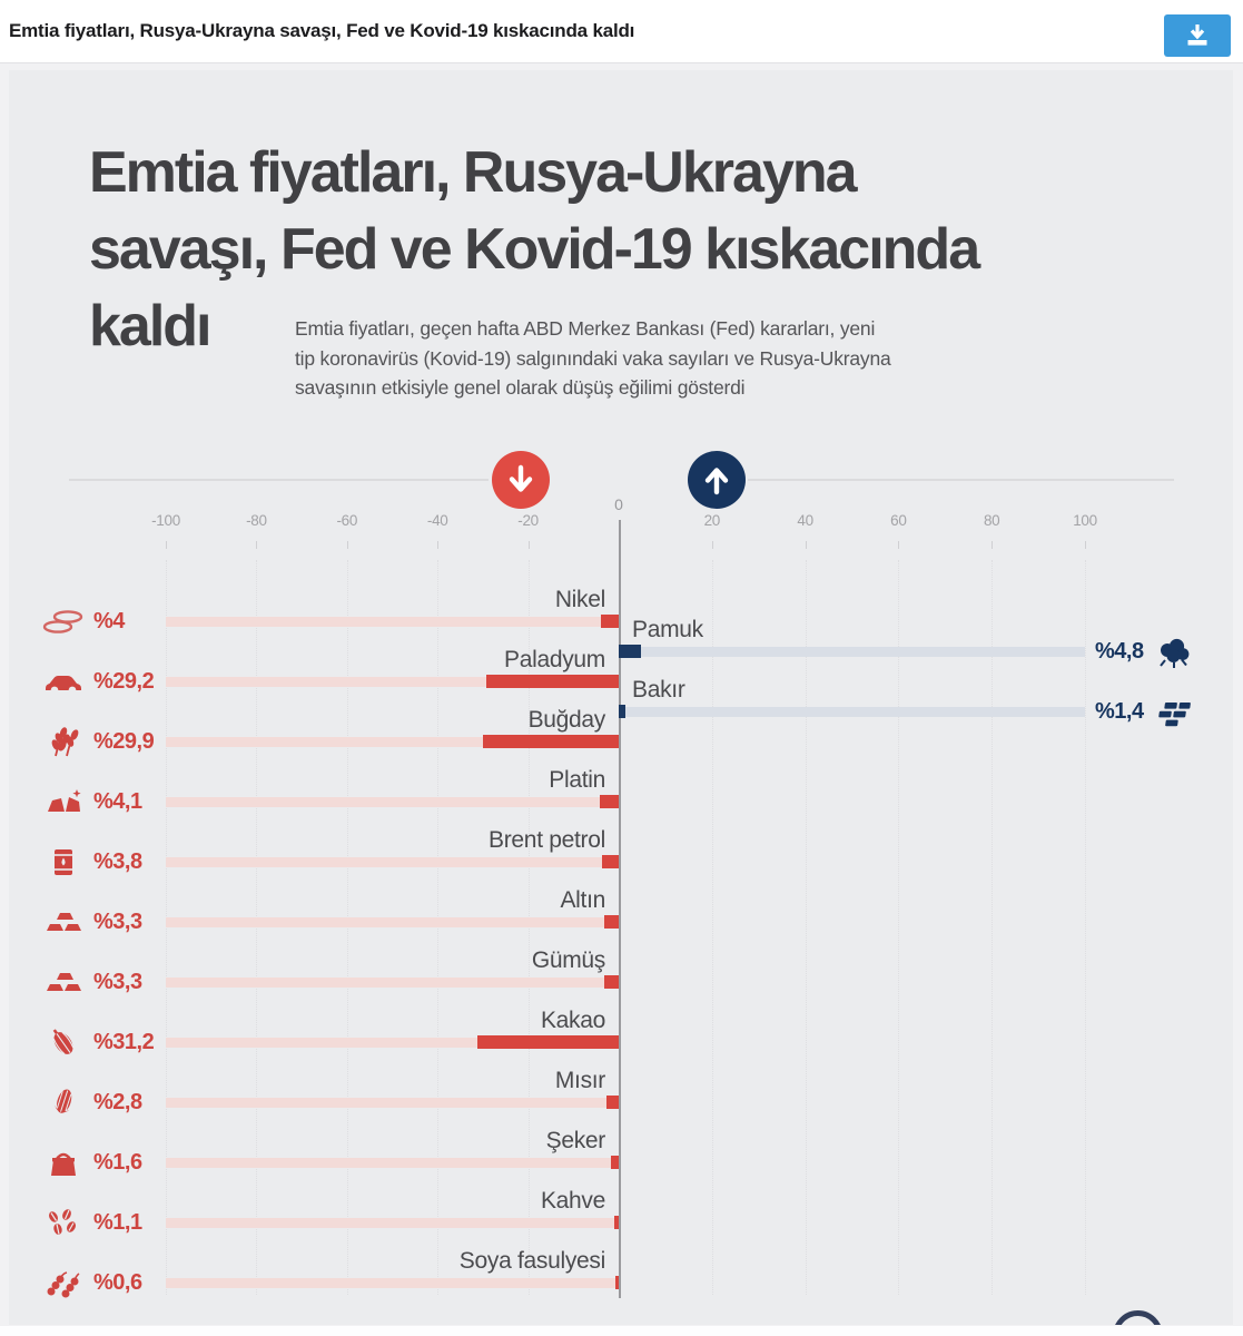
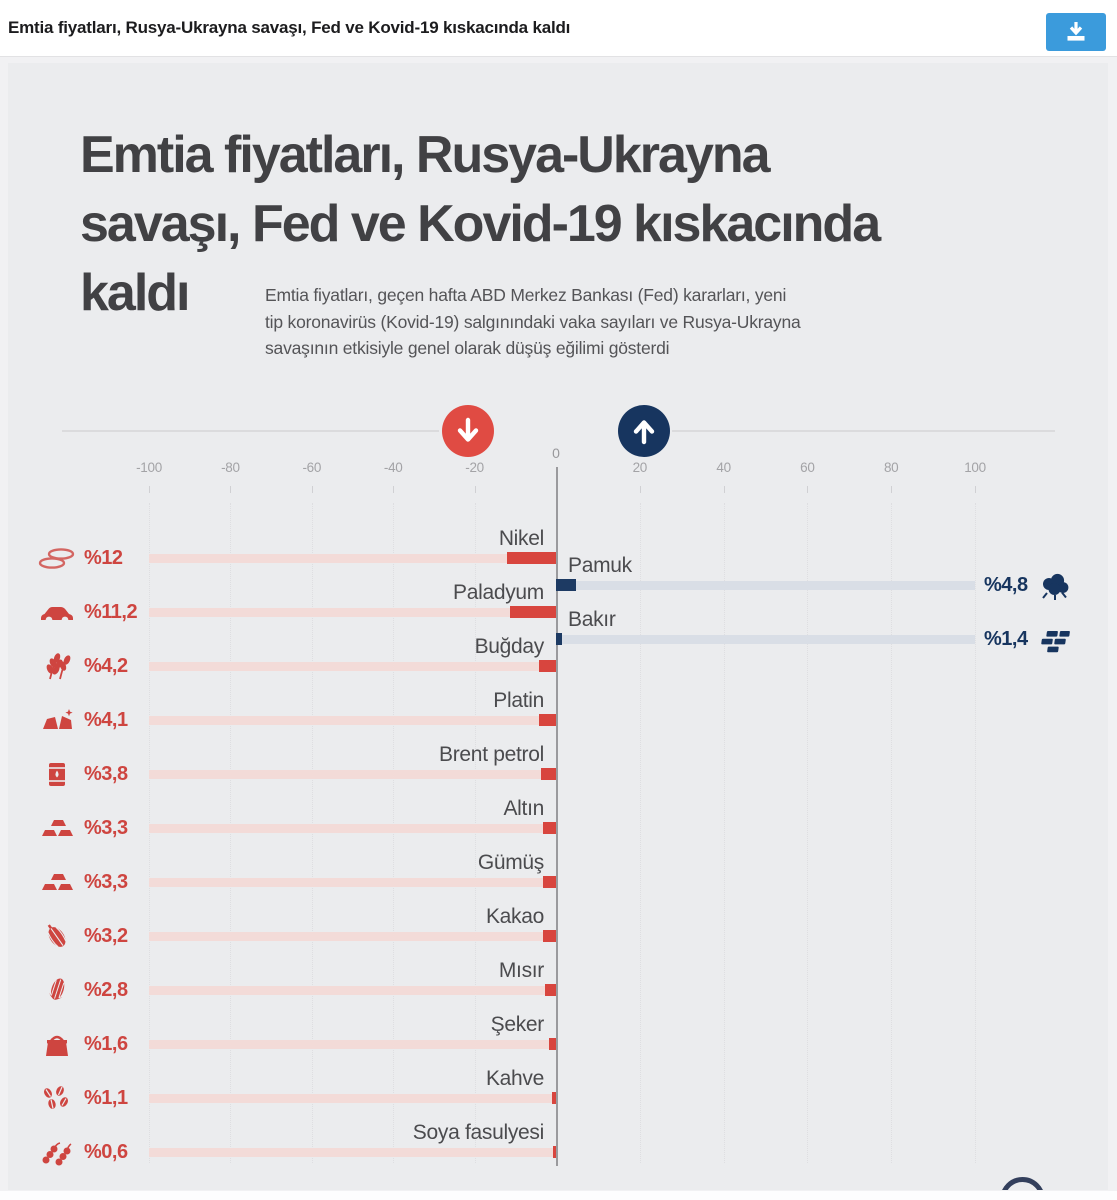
Nikel: 4 -> 12
Paladyum: 29,2 -> 11,2
Buğday: 29,9 -> 4,2
Kakao: 31,2 -> 3,2
